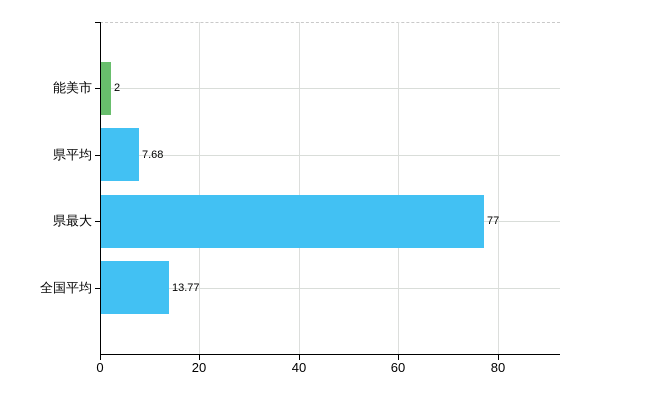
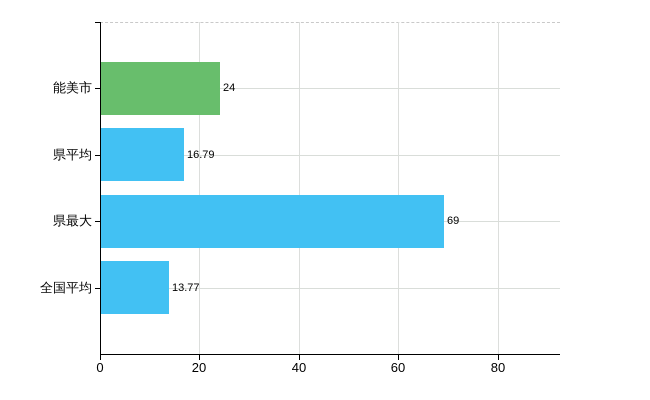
能美市: 2 -> 24
県平均: 7.68 -> 16.79
県最大: 77 -> 69
